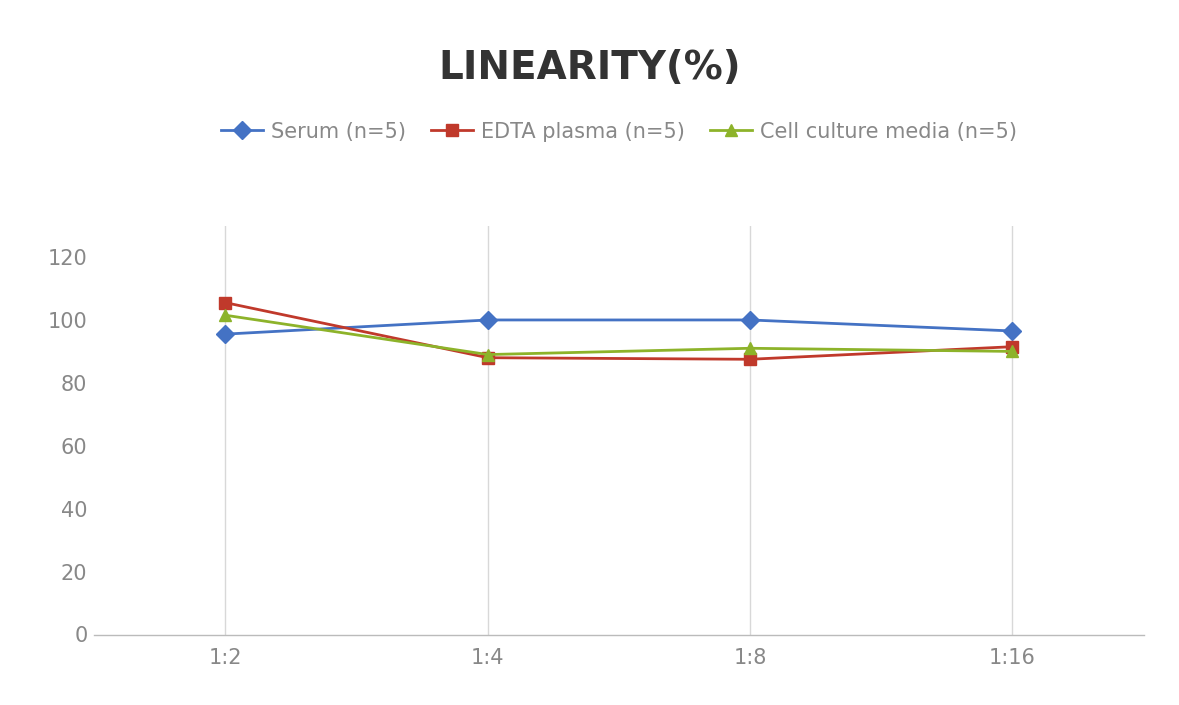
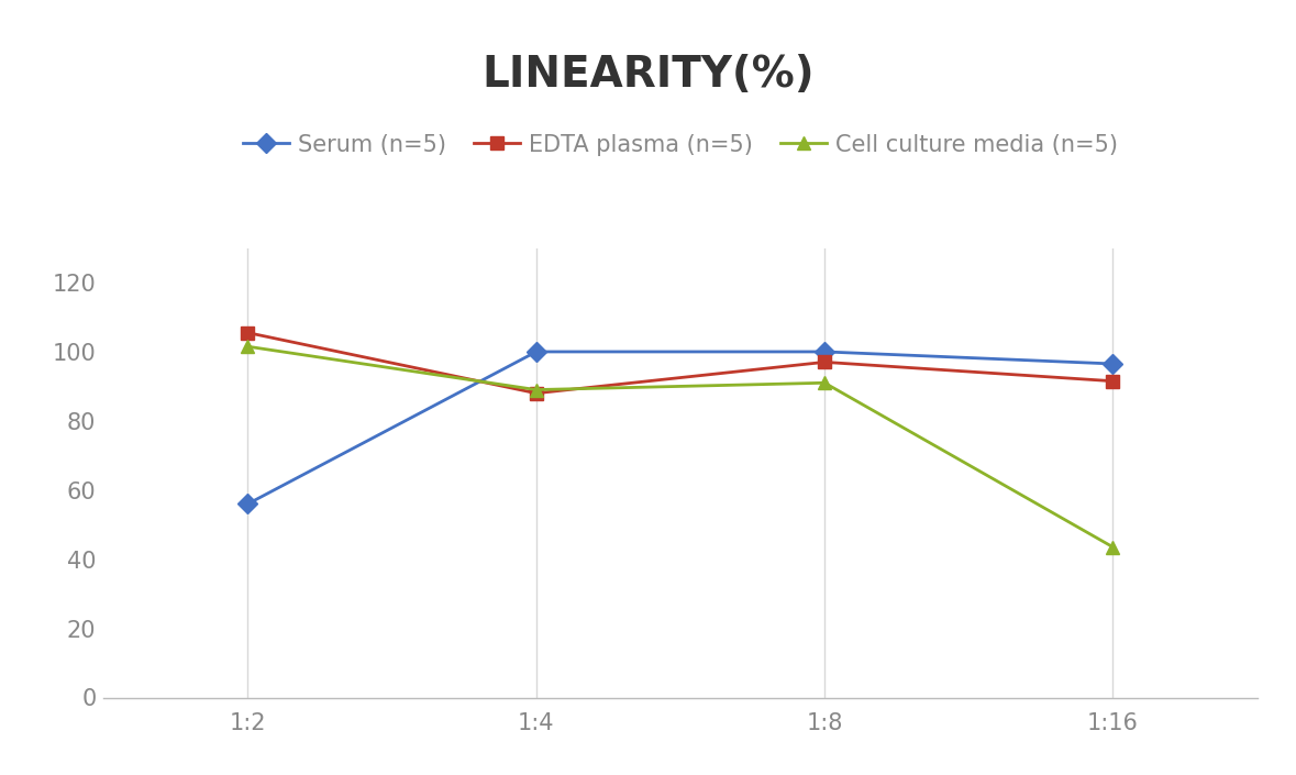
Serum (n=5)/1:2: 95.5 -> 56.0
EDTA plasma (n=5)/1:8: 87.5 -> 97.0
Cell culture media (n=5)/1:16: 90.0 -> 43.5
